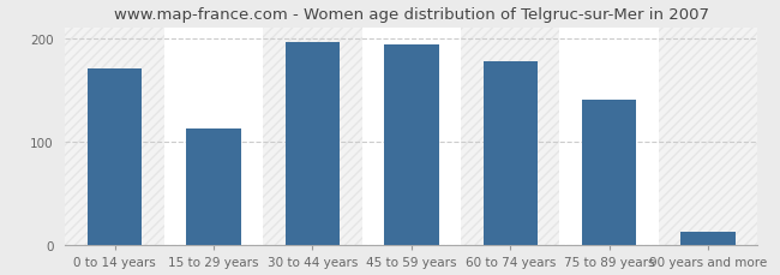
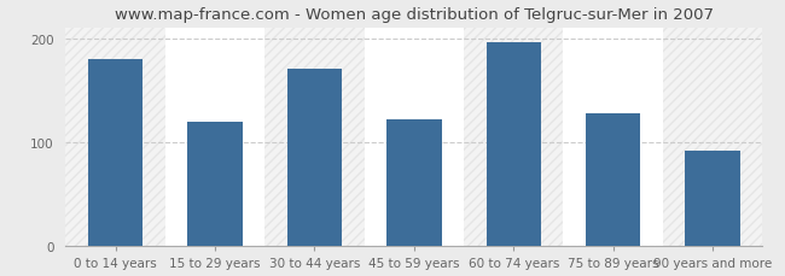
0 to 14 years: 170 -> 180
15 to 29 years: 113 -> 120
30 to 44 years: 196 -> 170
45 to 59 years: 194 -> 122
60 to 74 years: 178 -> 196
75 to 89 years: 140 -> 128
90 years and more: 13 -> 92
